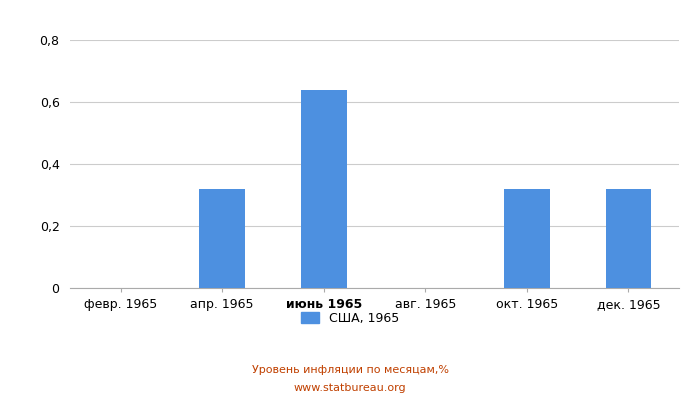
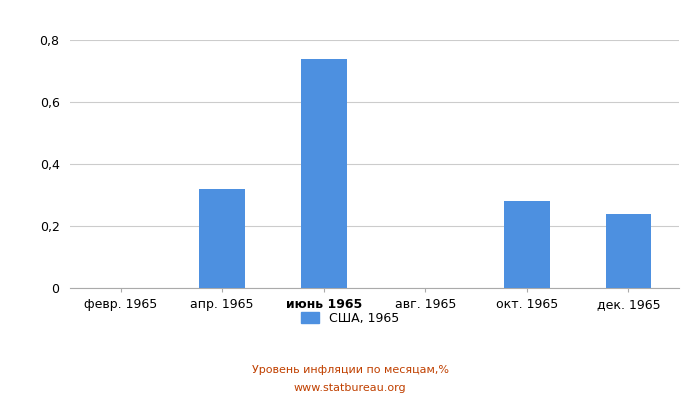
июнь 1965: 0,64 -> 0,74
окт. 1965: 0,32 -> 0,28
дек. 1965: 0,32 -> 0,24
